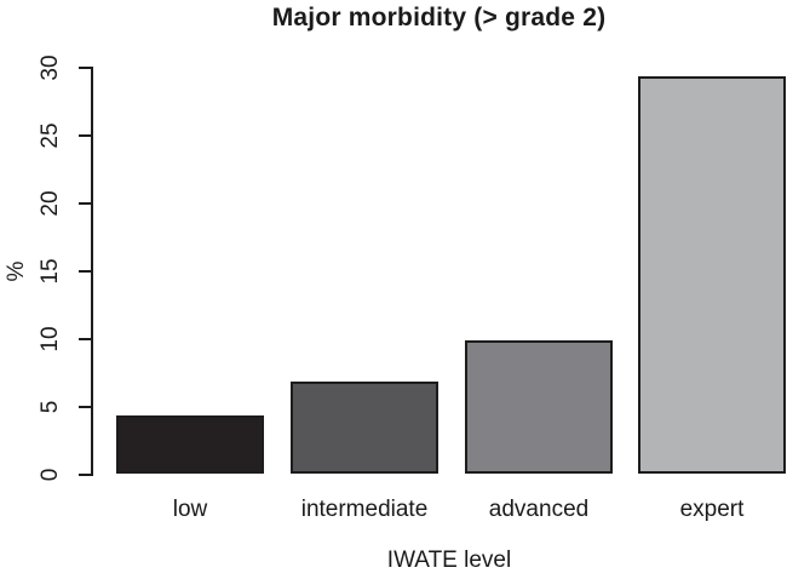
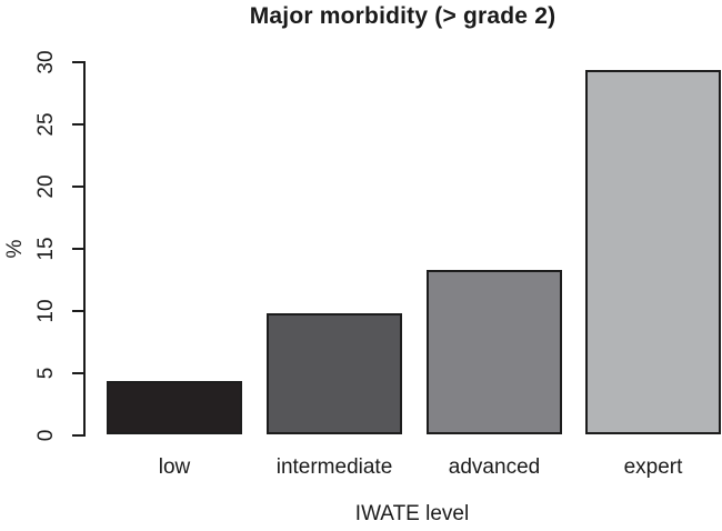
intermediate: 6.8 -> 9.8
advanced: 9.9 -> 13.3
